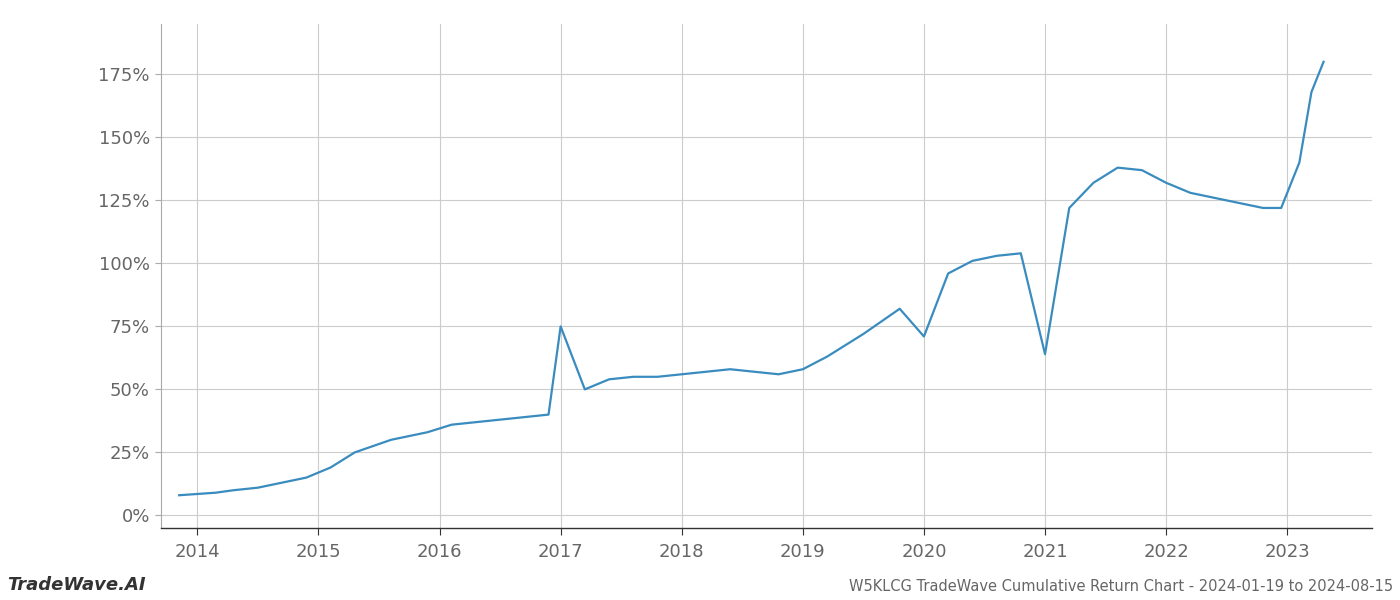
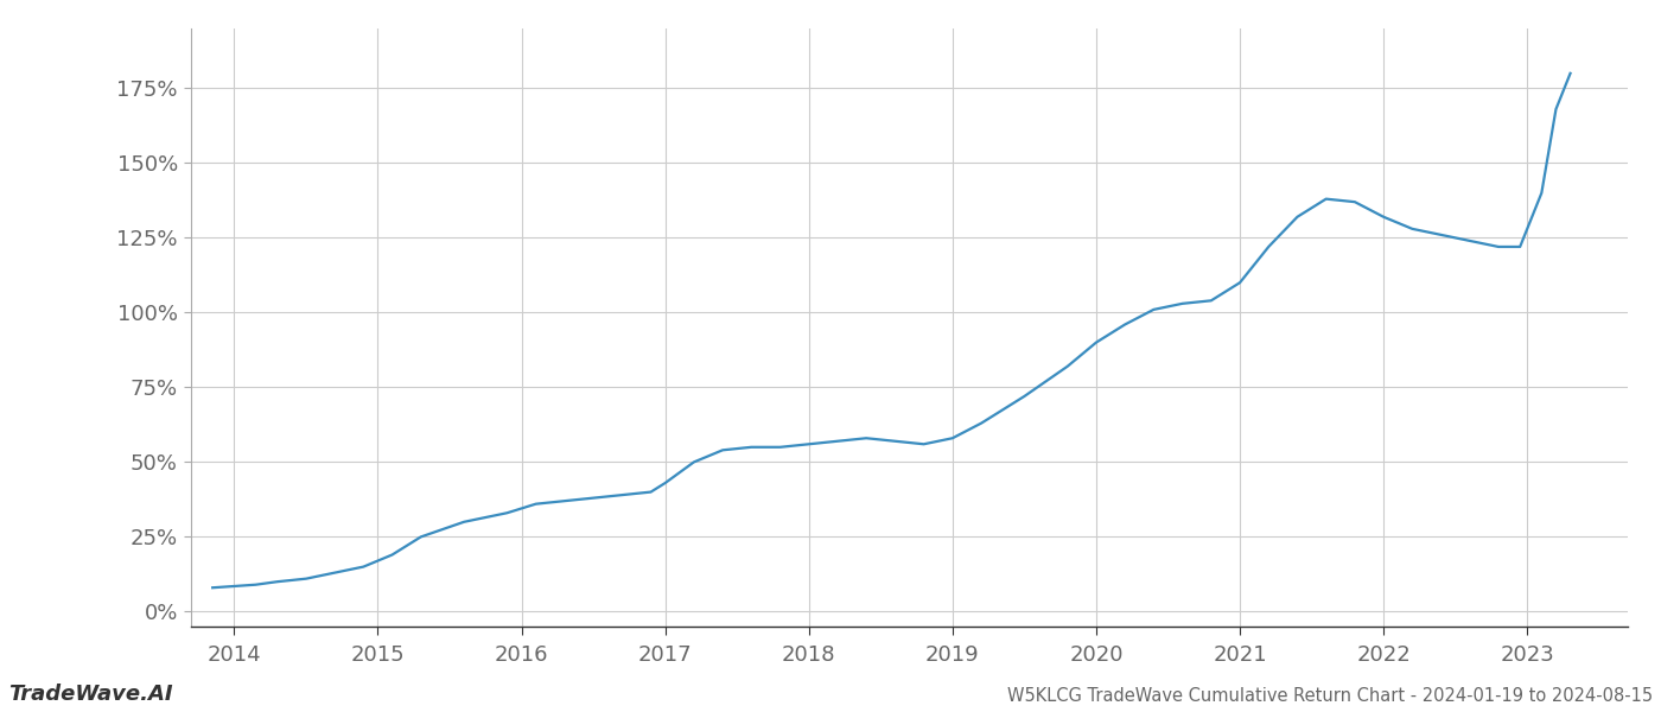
2017: 75.0% -> 43.0%
2020: 71.0% -> 90.0%
2021: 64.0% -> 110.0%
